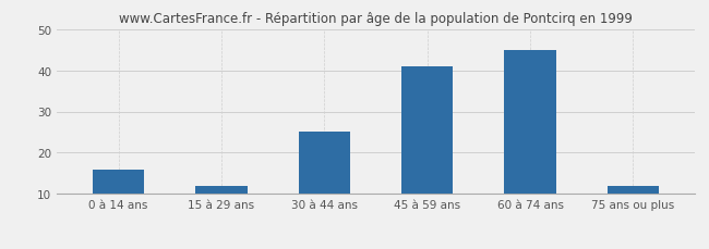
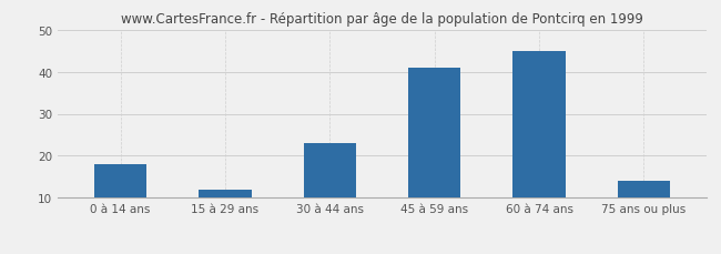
0 à 14 ans: 16 -> 18
30 à 44 ans: 25 -> 23
75 ans ou plus: 12 -> 14
